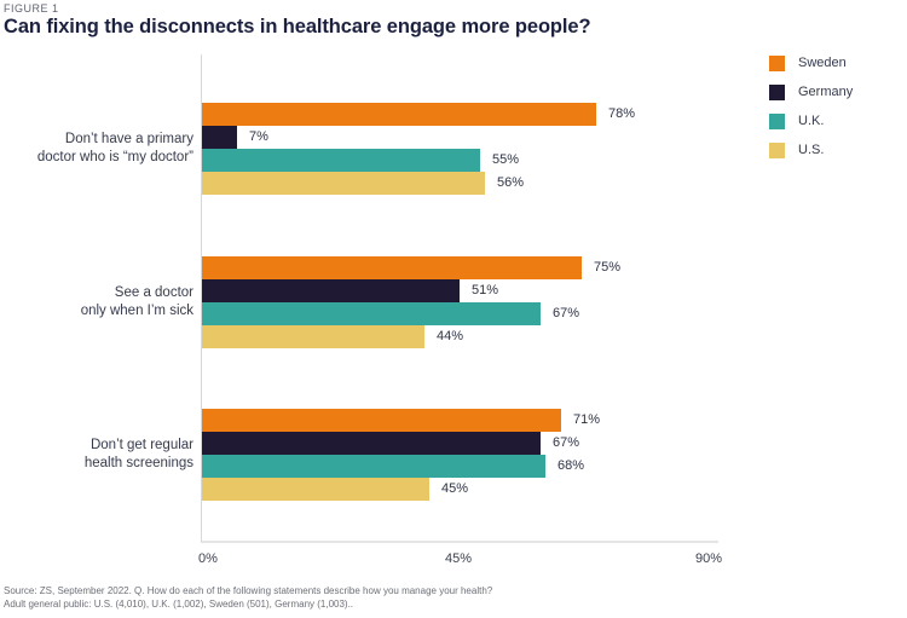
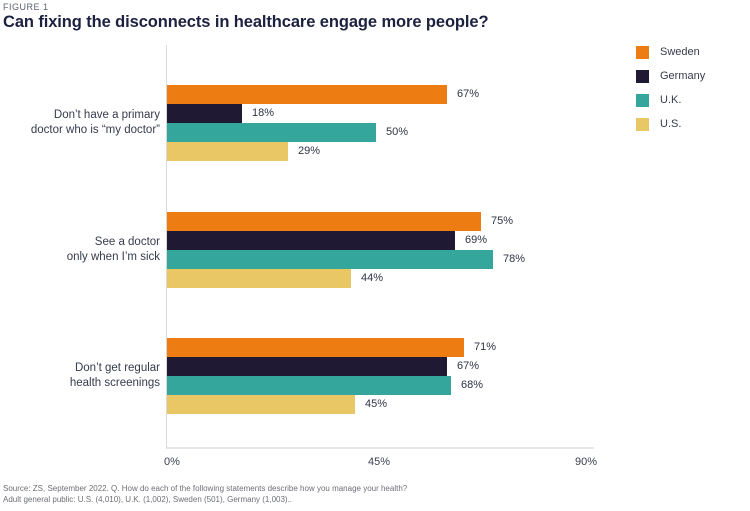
Sweden/Don’t have a primary doctor who is “my doctor”: 78% -> 67%
Germany/Don’t have a primary doctor who is “my doctor”: 7% -> 18%
U.K./Don’t have a primary doctor who is “my doctor”: 55% -> 50%
U.S./Don’t have a primary doctor who is “my doctor”: 56% -> 29%
Germany/See a doctor only when I’m sick: 51% -> 69%
U.K./See a doctor only when I’m sick: 67% -> 78%
